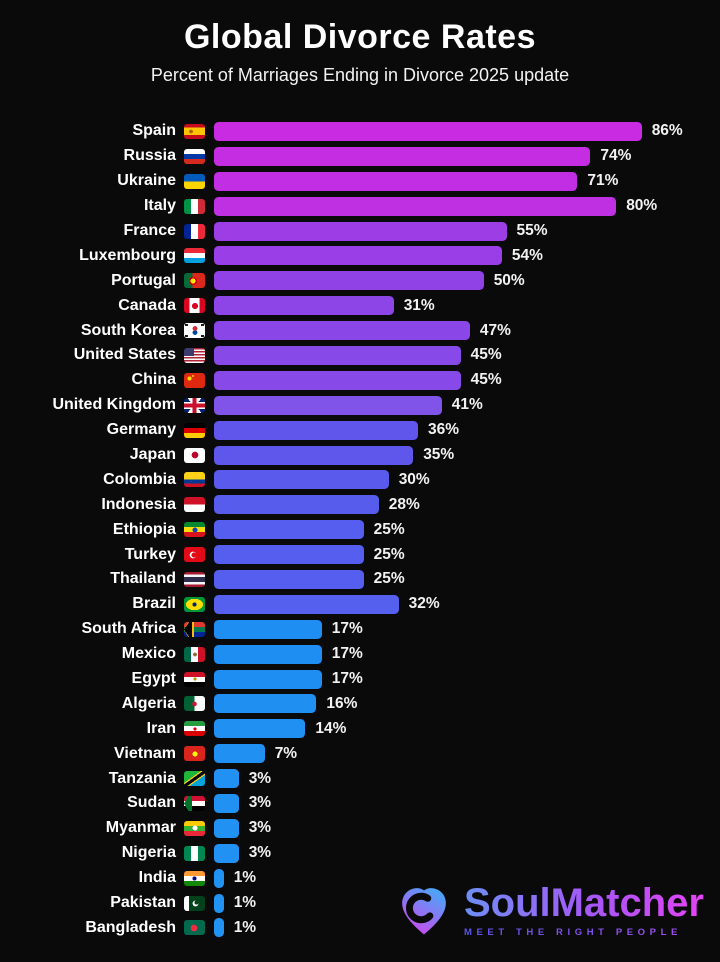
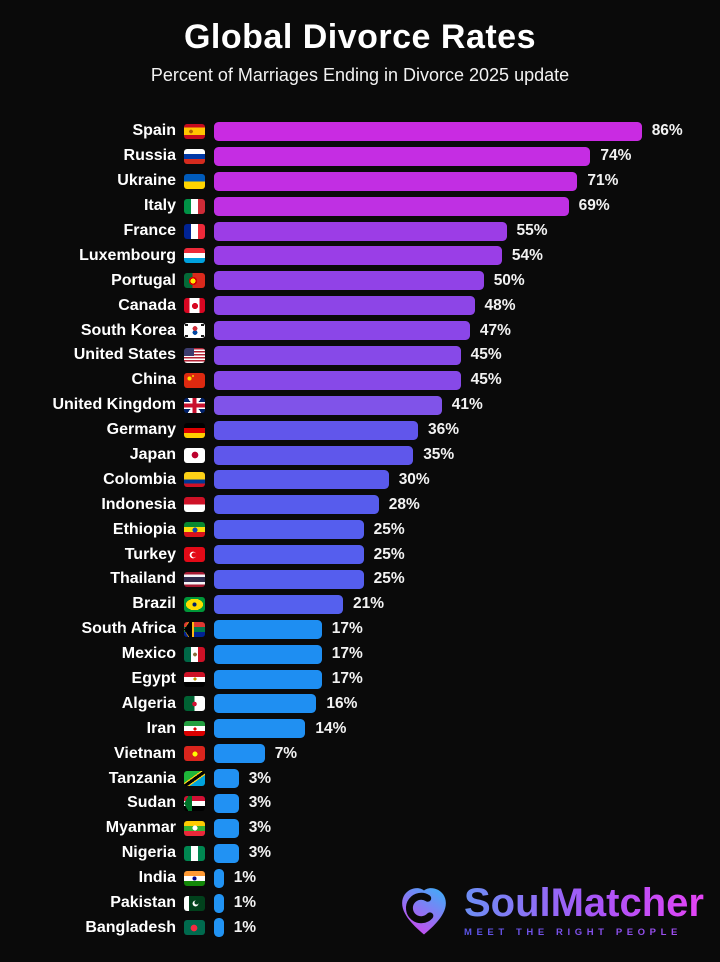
Italy: 80% -> 69%
Canada: 31% -> 48%
Brazil: 32% -> 21%
